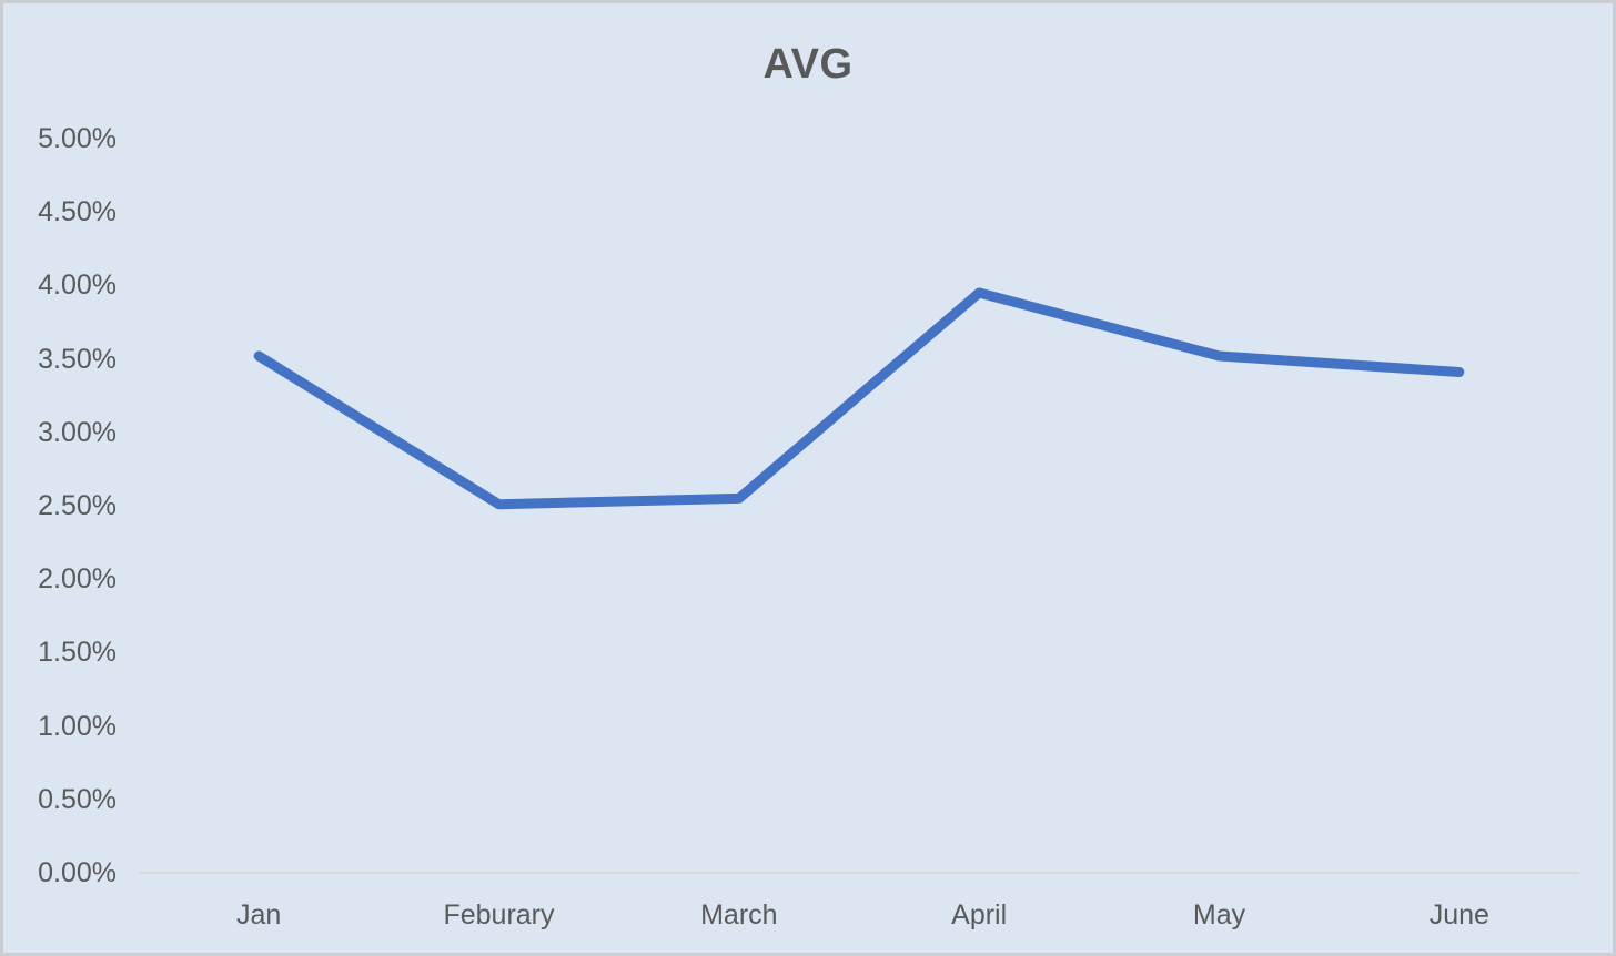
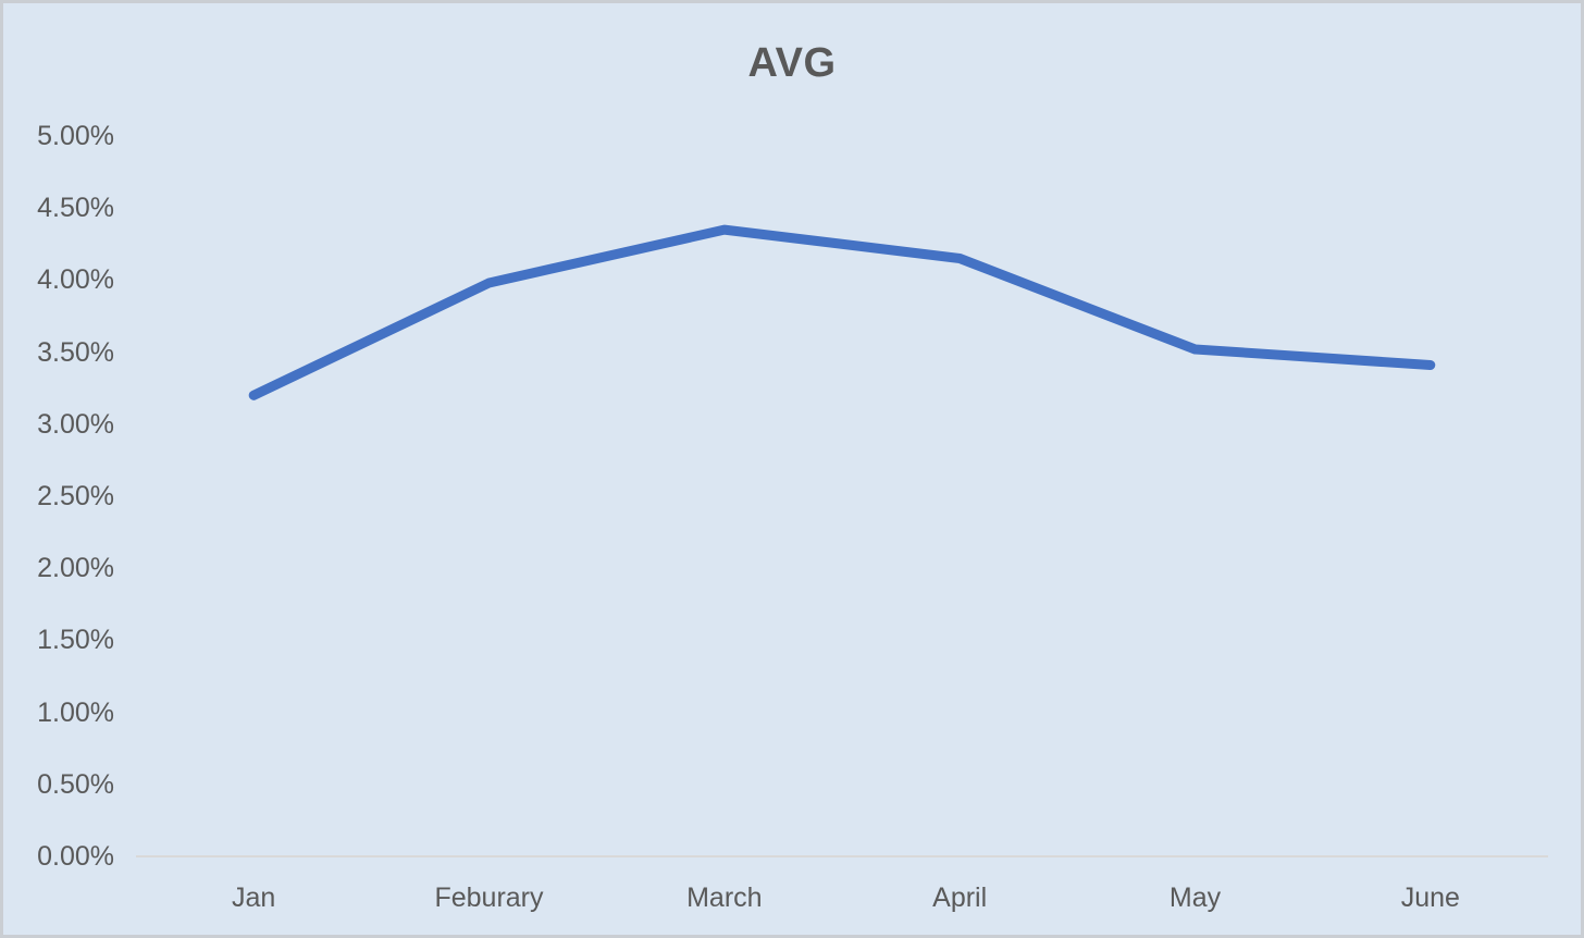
Jan: 3.52% -> 3.20%
Feburary: 2.51% -> 3.98%
March: 2.55% -> 4.35%
April: 3.95% -> 4.15%
